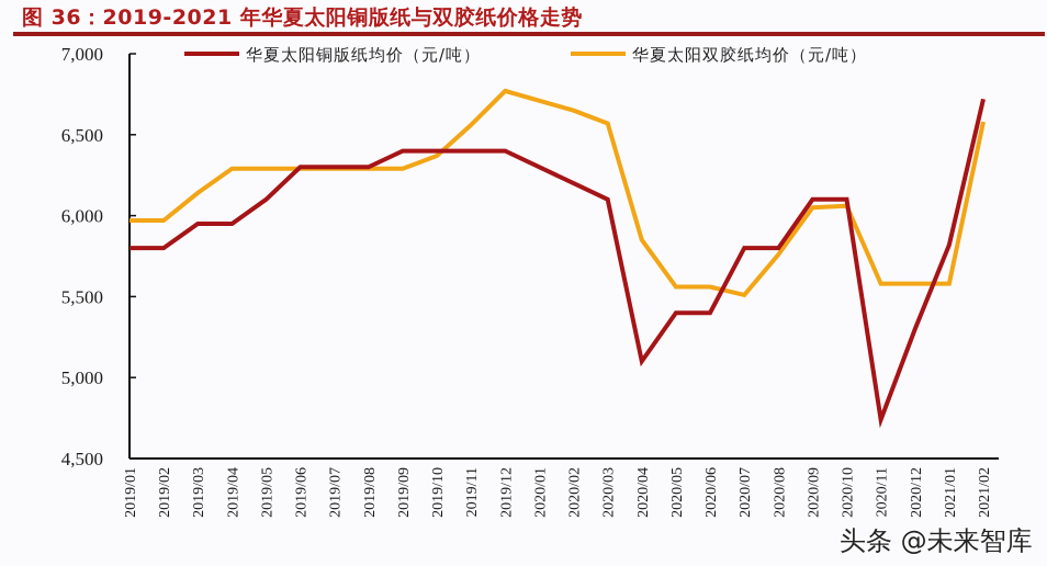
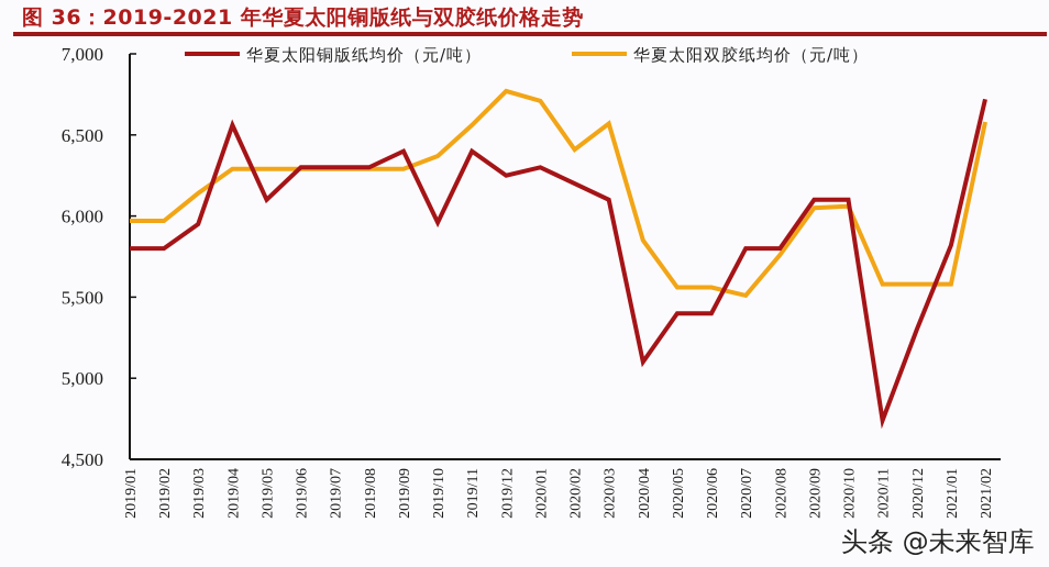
华夏太阳铜版纸均价（元/吨）/2019/04: 5950 -> 6560
华夏太阳铜版纸均价（元/吨）/2019/10: 6400 -> 5960
华夏太阳铜版纸均价（元/吨）/2019/12: 6400 -> 6250
华夏太阳双胶纸均价（元/吨）/2020/02: 6650 -> 6410
